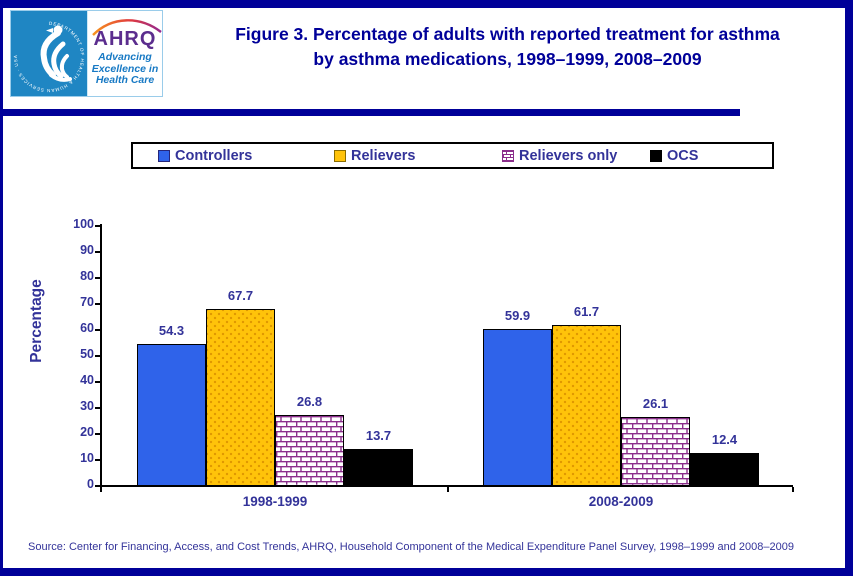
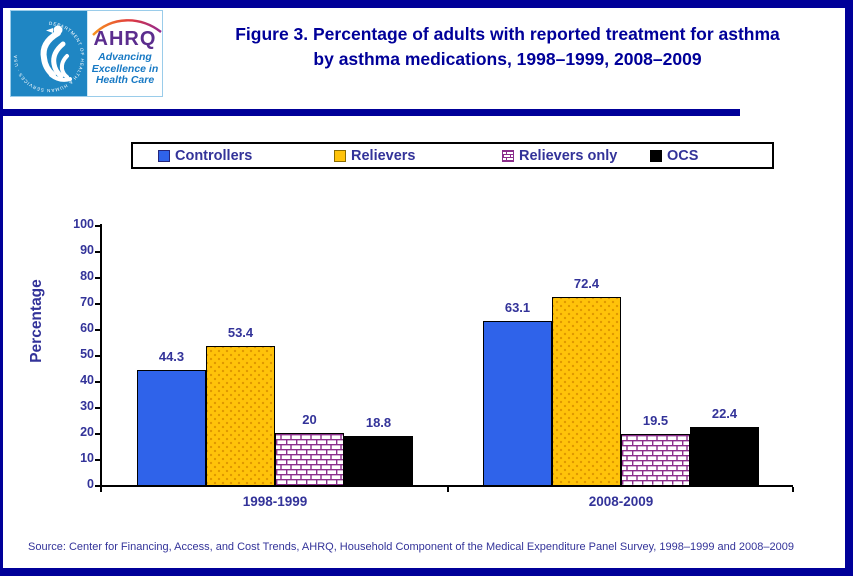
Controllers/1998-1999: 54.3 -> 44.3
Relievers/1998-1999: 67.7 -> 53.4
Relievers only/1998-1999: 26.8 -> 20
OCS/1998-1999: 13.7 -> 18.8
Controllers/2008-2009: 59.9 -> 63.1
Relievers/2008-2009: 61.7 -> 72.4
Relievers only/2008-2009: 26.1 -> 19.5
OCS/2008-2009: 12.4 -> 22.4
